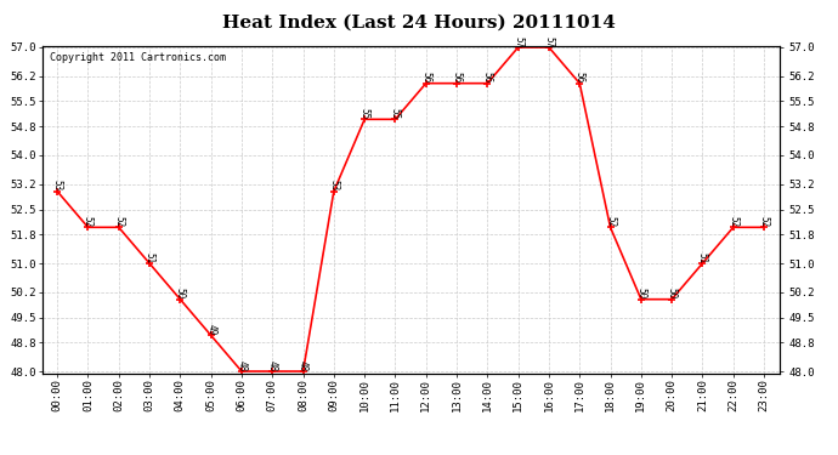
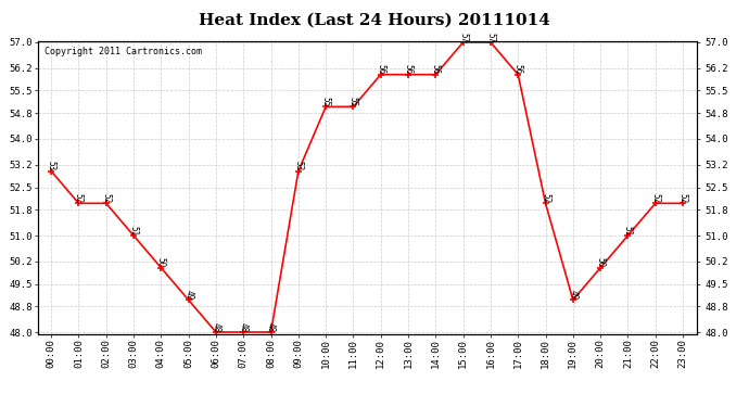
19:00: 50 -> 49
